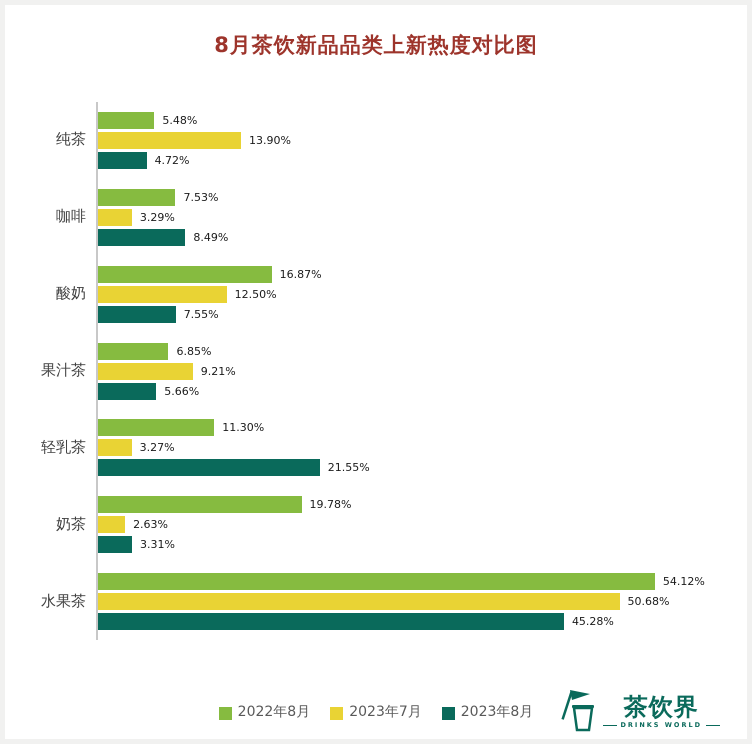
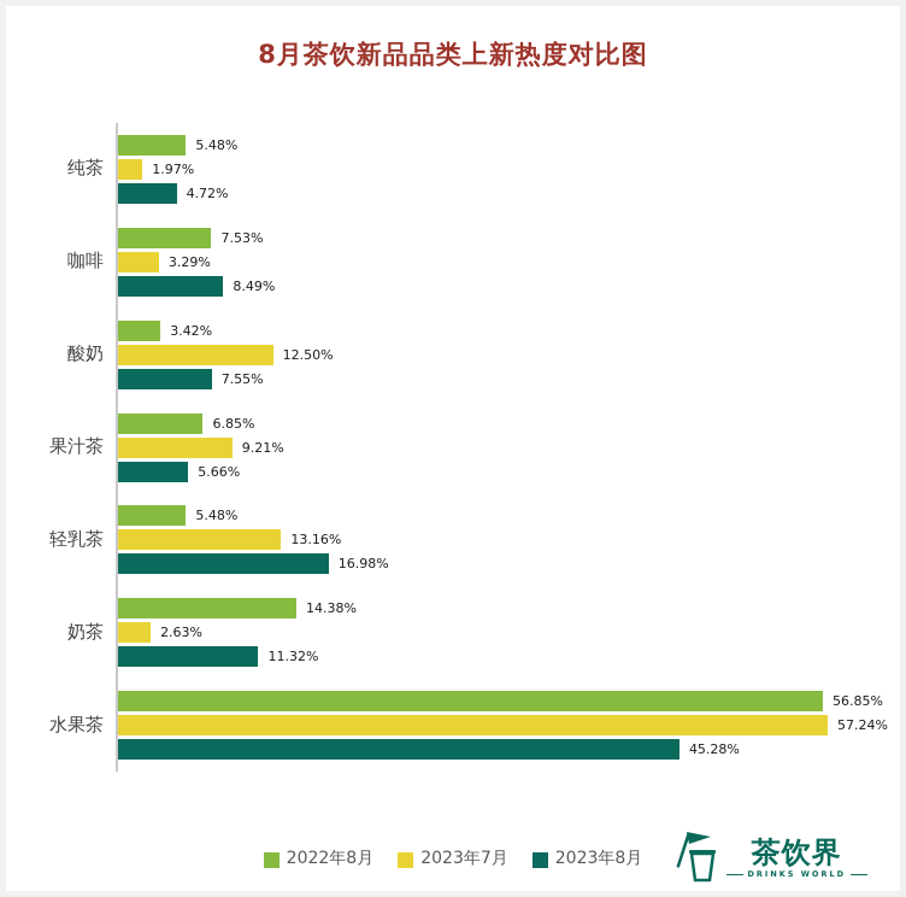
2023年7月/纯茶: 13.90% -> 1.97%
2022年8月/酸奶: 16.87% -> 3.42%
2022年8月/轻乳茶: 11.30% -> 5.48%
2023年7月/轻乳茶: 3.27% -> 13.16%
2023年8月/轻乳茶: 21.55% -> 16.98%
2022年8月/奶茶: 19.78% -> 14.38%
2023年8月/奶茶: 3.31% -> 11.32%
2022年8月/水果茶: 54.12% -> 56.85%
2023年7月/水果茶: 50.68% -> 57.24%
